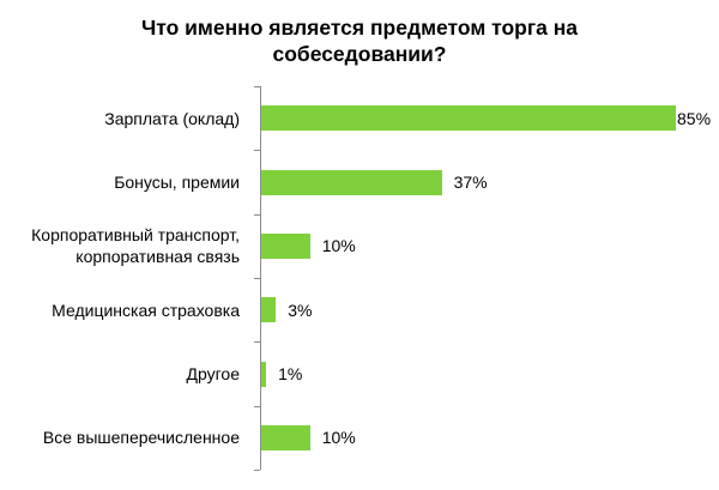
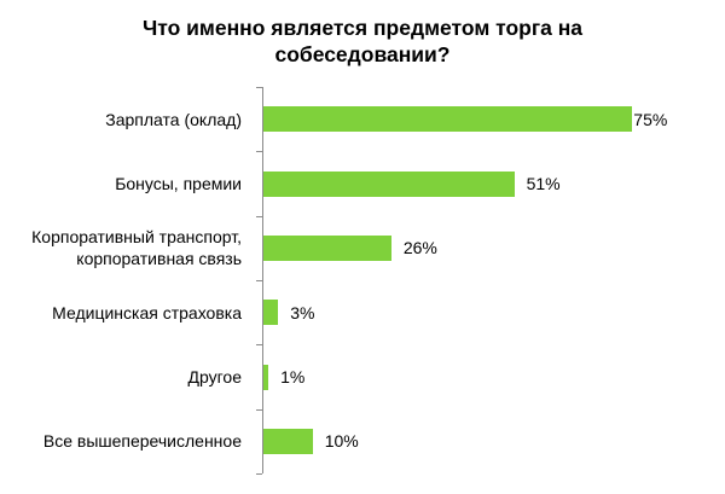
Зарплата (оклад): 85% -> 75%
Бонусы, премии: 37% -> 51%
Корпоративный транспорт, корпоративная связь: 10% -> 26%
